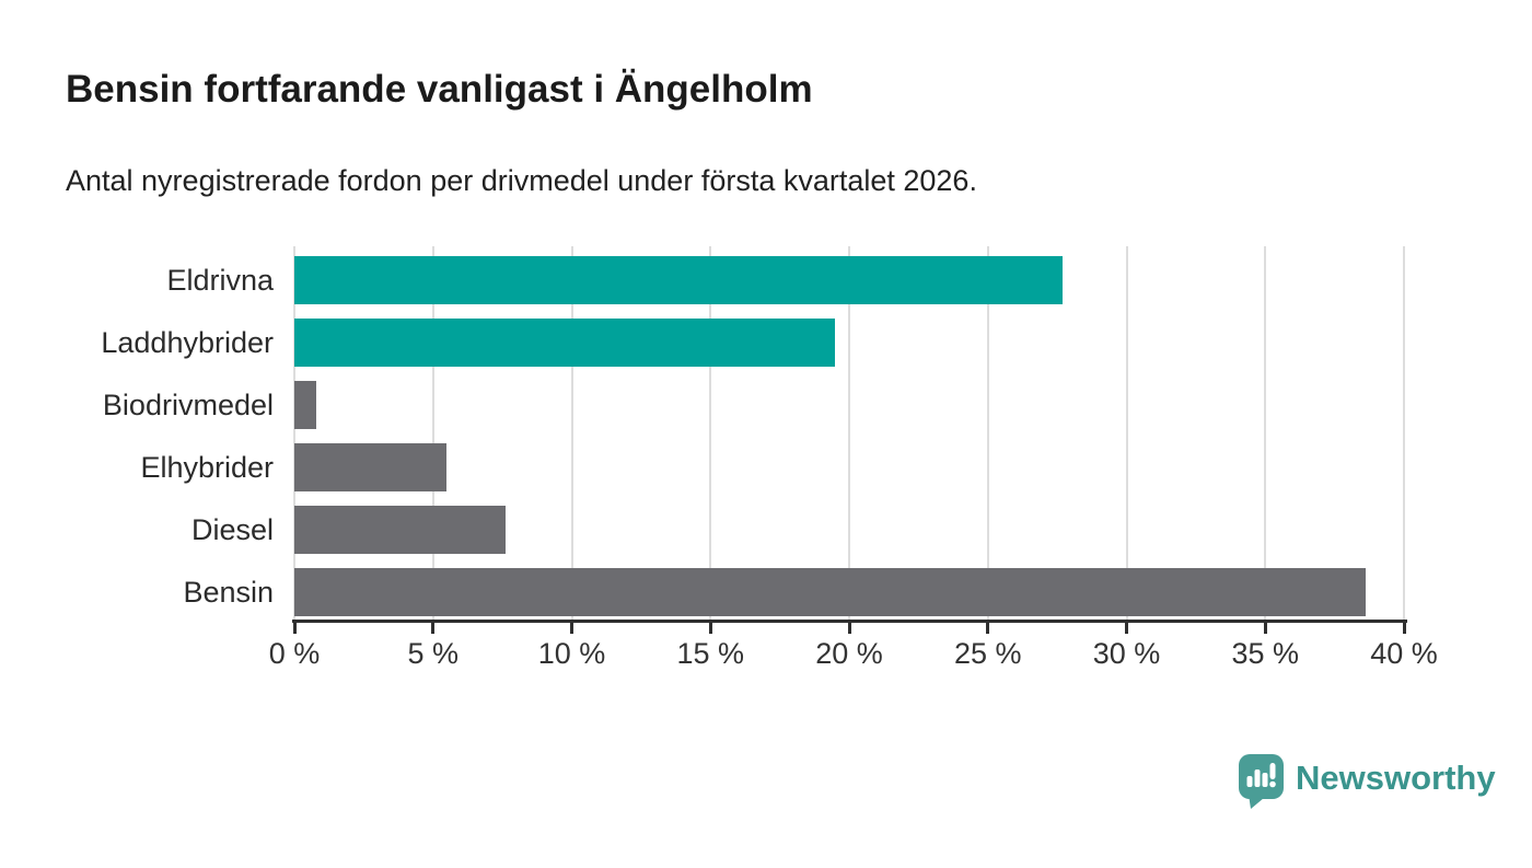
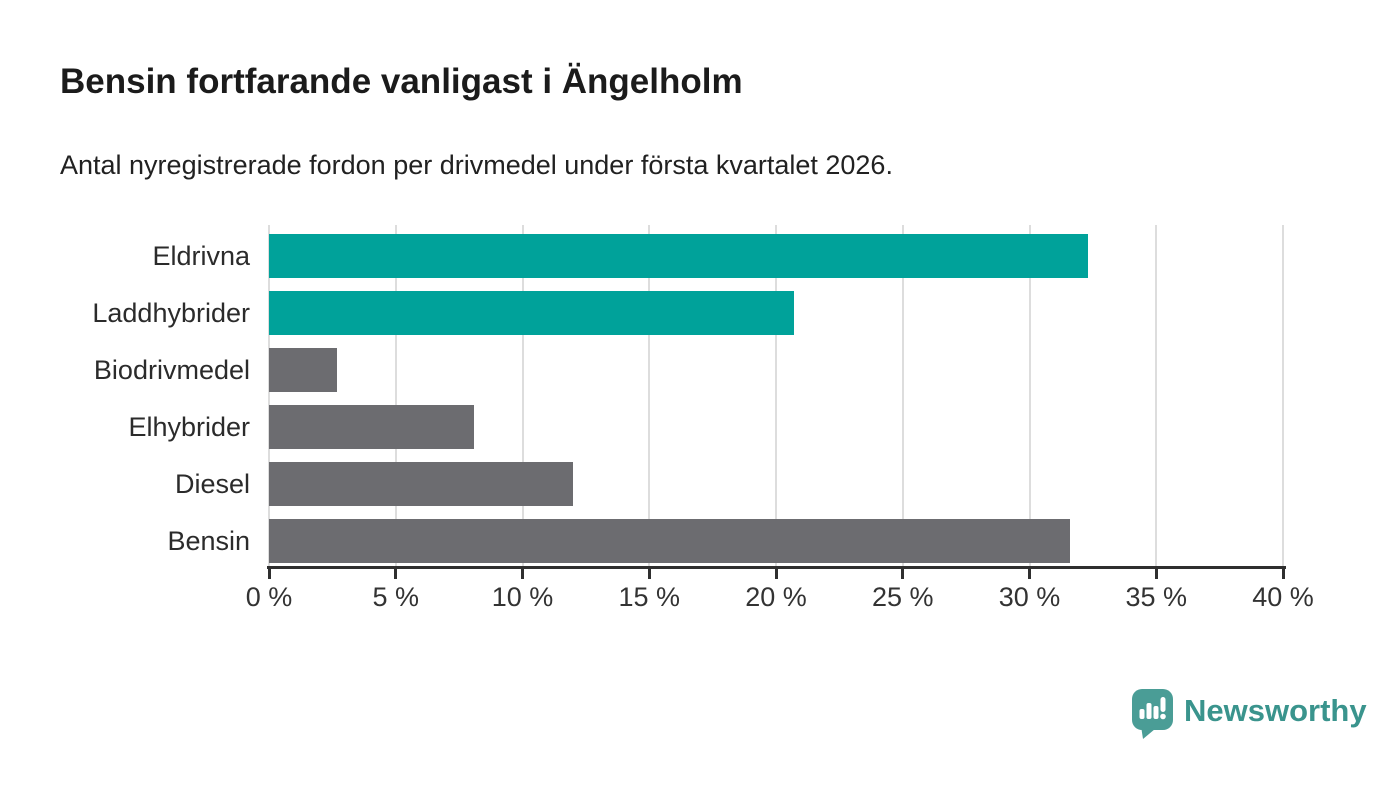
Eldrivna: 27.7% -> 32.3%
Laddhybrider: 19.5% -> 20.7%
Biodrivmedel: 0.8% -> 2.7%
Elhybrider: 5.5% -> 8.1%
Diesel: 7.6% -> 12.0%
Bensin: 38.6% -> 31.6%
